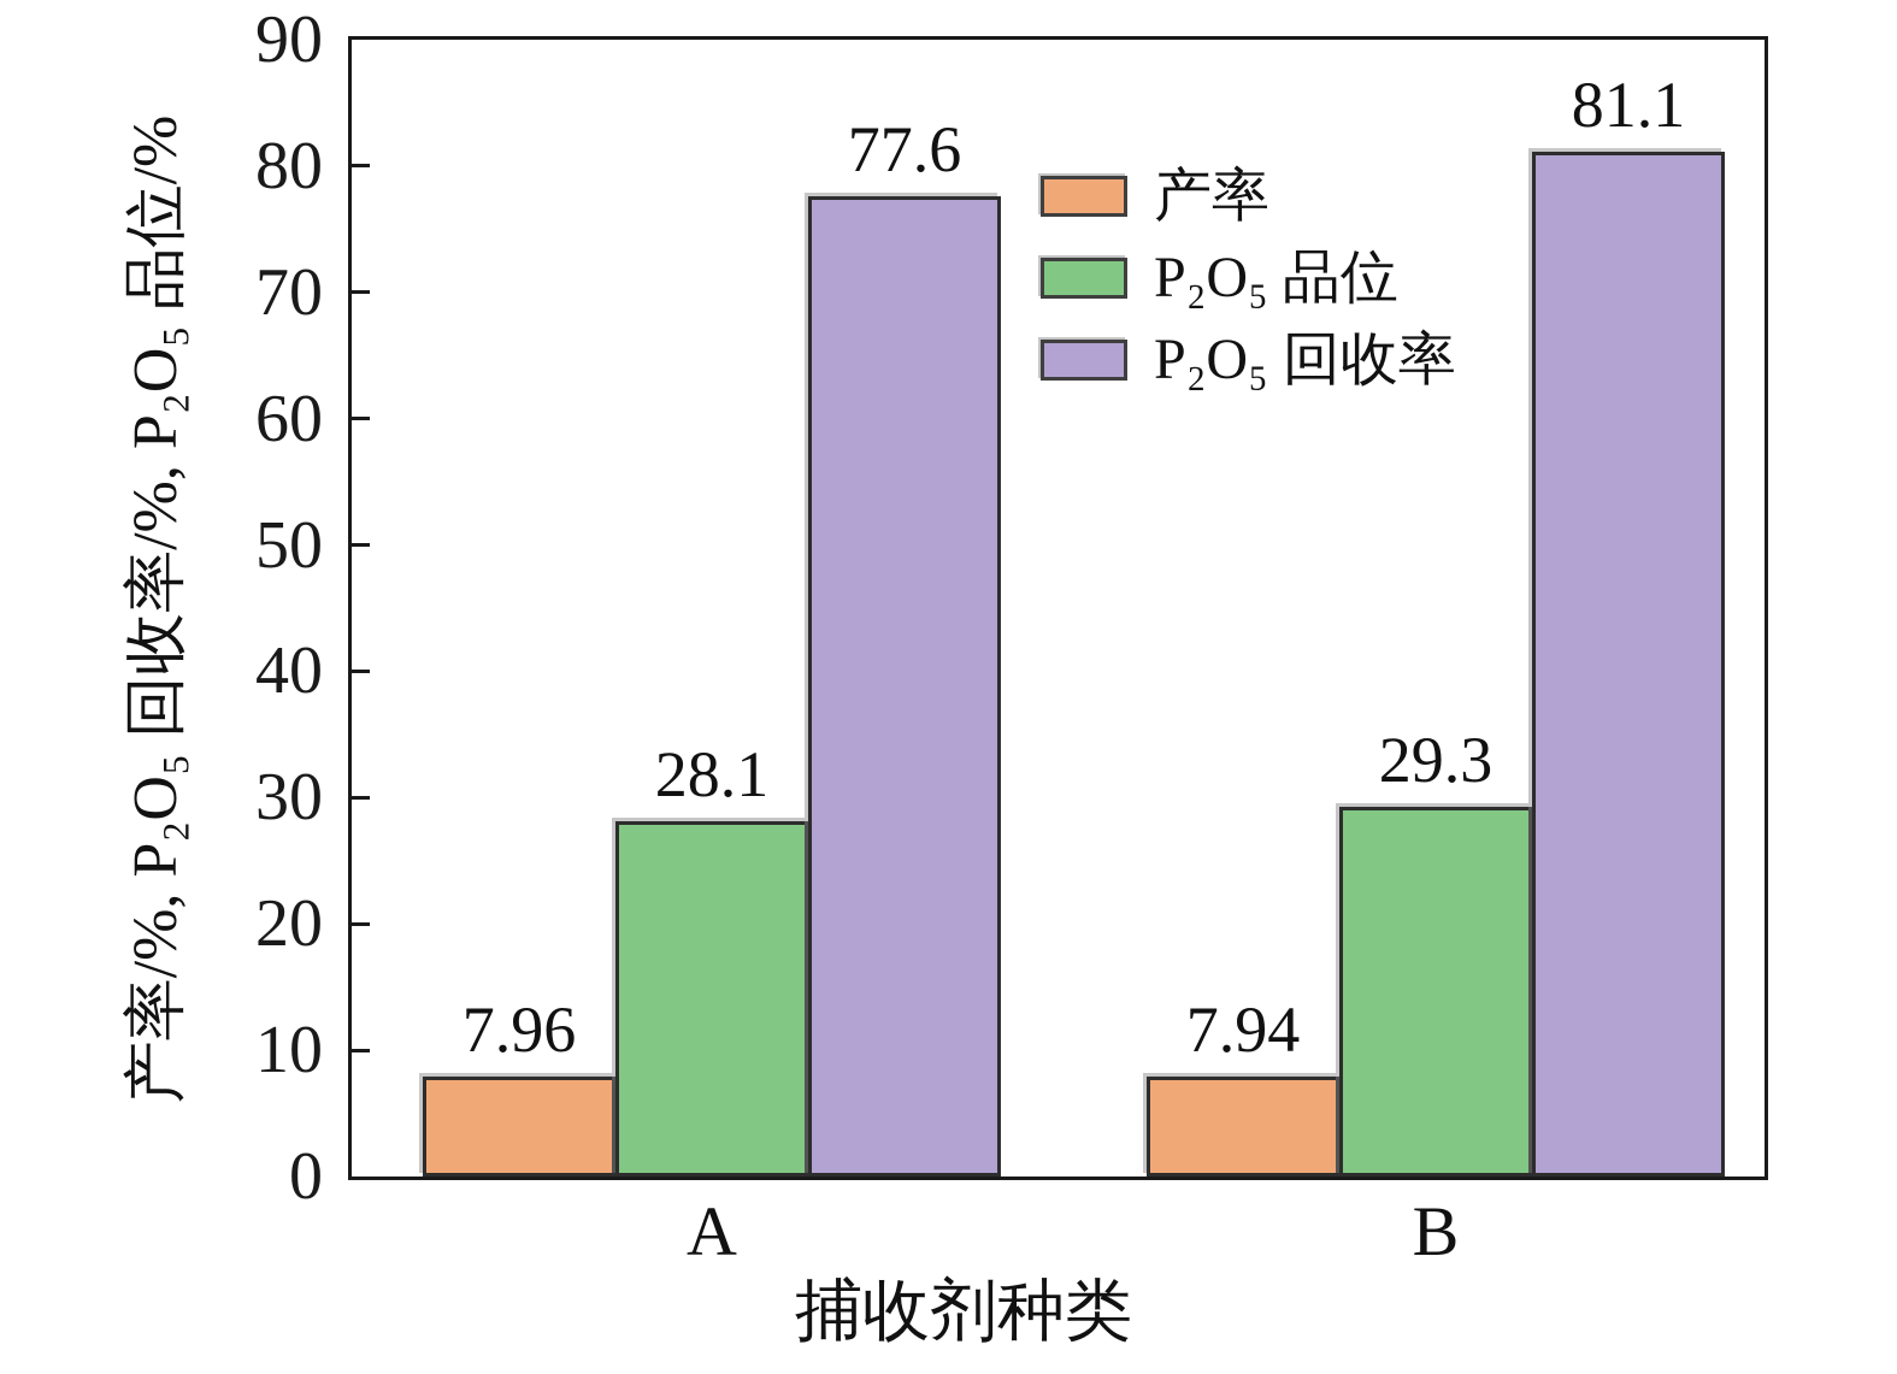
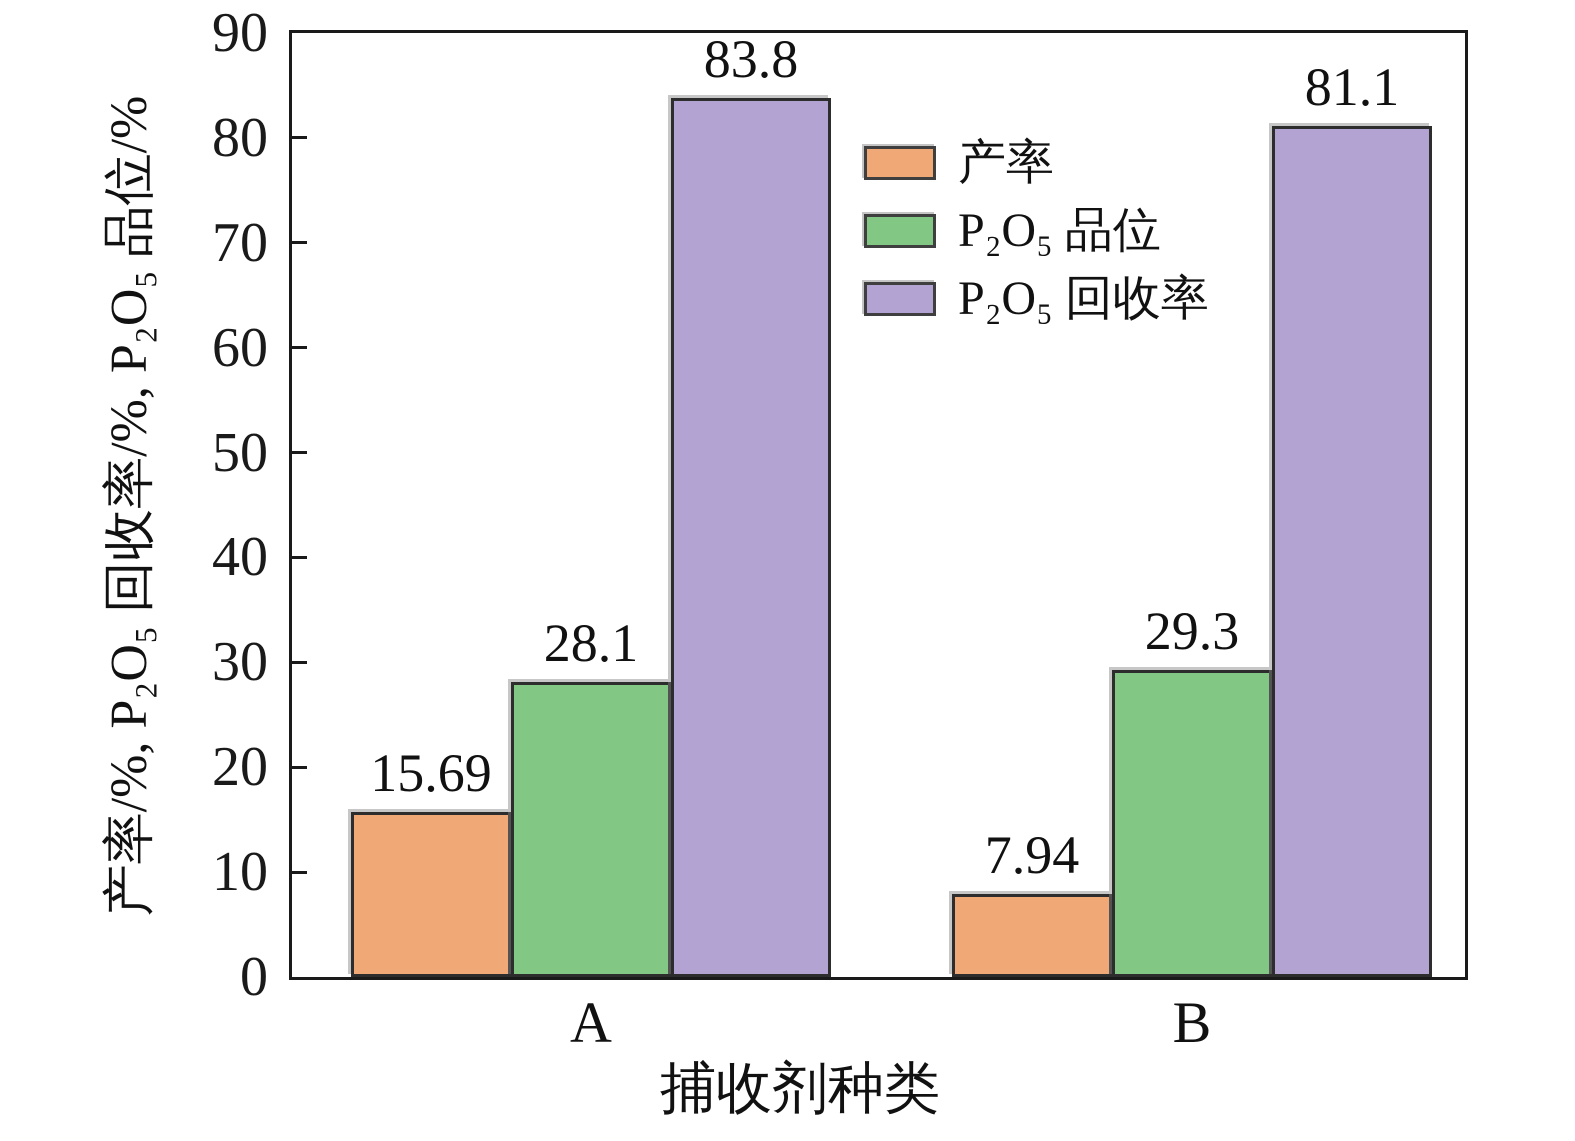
产率/A: 7.96 -> 15.69
P₂O₅ 回收率/A: 77.6 -> 83.8
